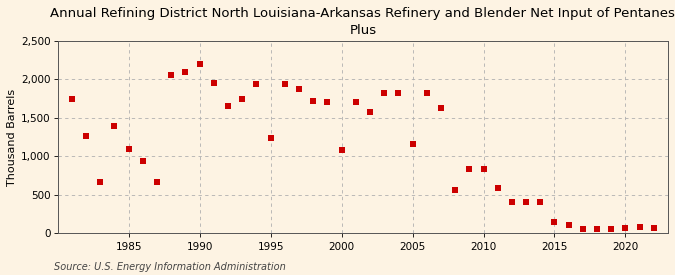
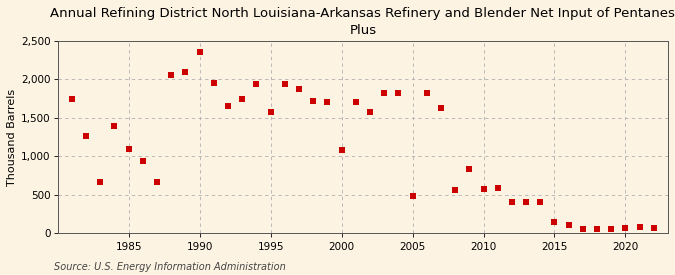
1990: 2,200 -> 2,350
1995: 1,240 -> 1,570
2005: 1,160 -> 490
2010: 840 -> 570
